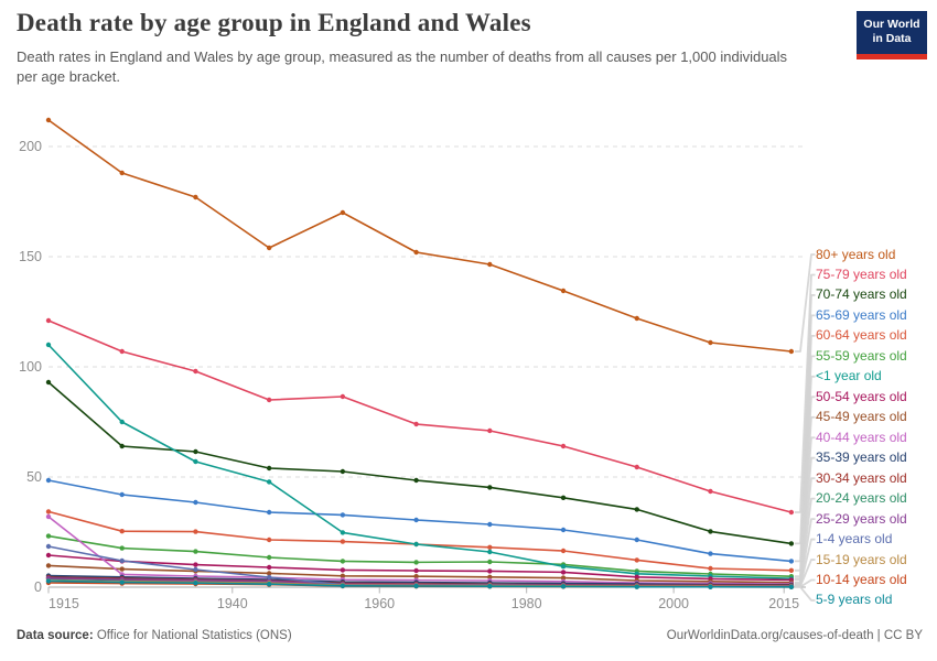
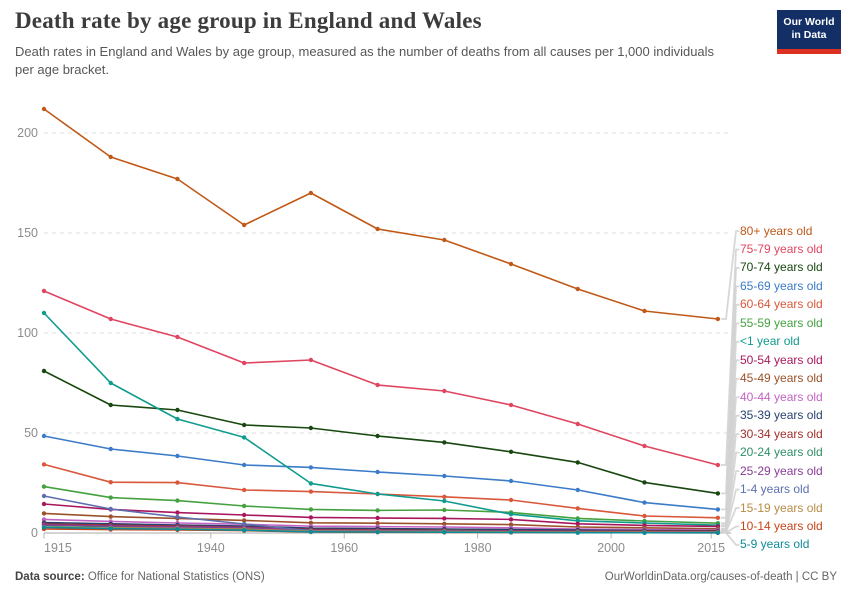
70-74 years old/1915: 93 -> 81
40-44 years old/1915: 32 -> 7
